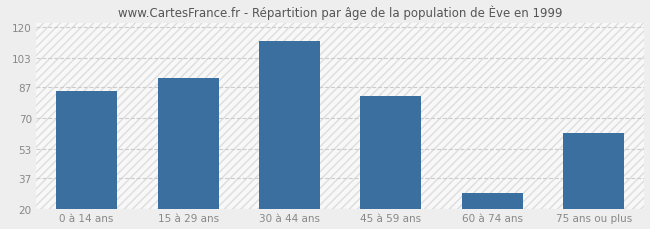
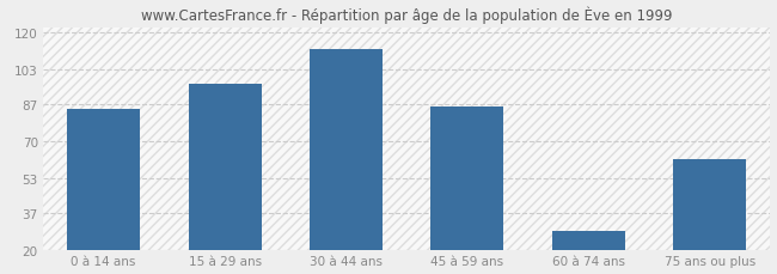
15 à 29 ans: 92 -> 96
45 à 59 ans: 82 -> 86
